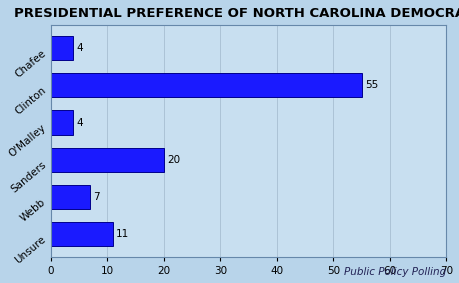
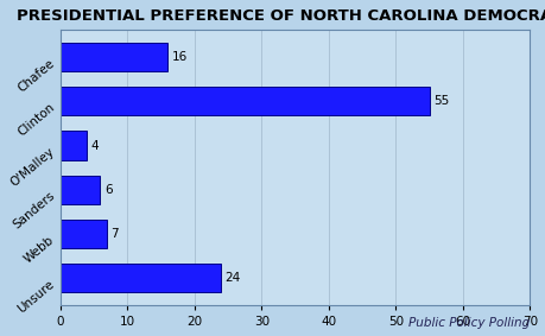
Chafee: 4 -> 16
Sanders: 20 -> 6
Unsure: 11 -> 24
